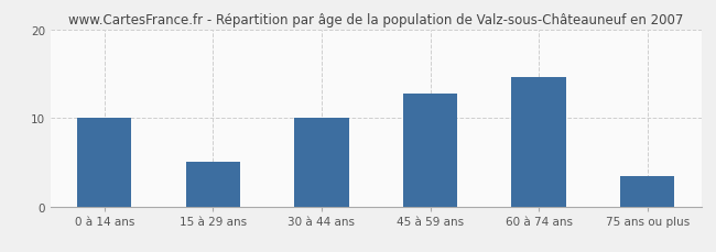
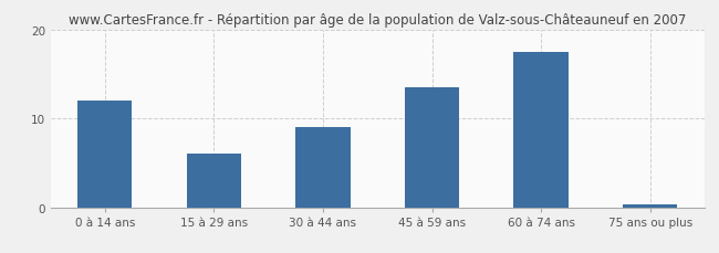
0 à 14 ans: 10.0 -> 12.0
15 à 29 ans: 5.0 -> 6.0
30 à 44 ans: 10.0 -> 9.0
45 à 59 ans: 12.8 -> 13.5
60 à 74 ans: 14.6 -> 17.5
75 ans ou plus: 3.4 -> 0.3
